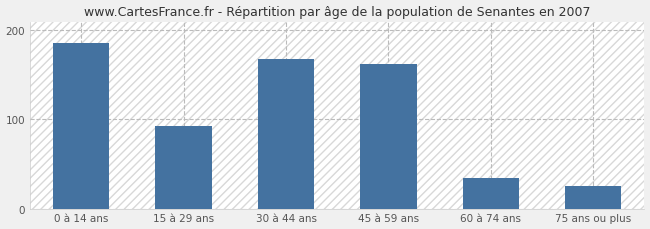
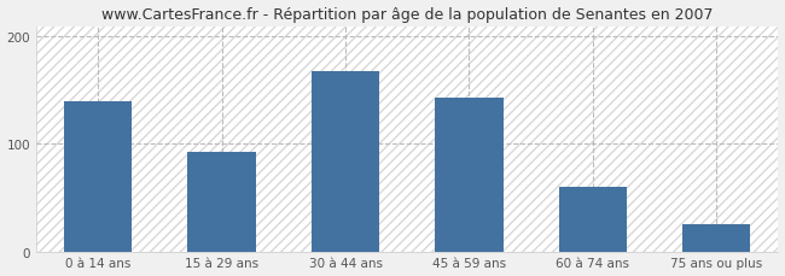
0 à 14 ans: 186 -> 140
45 à 59 ans: 162 -> 143
60 à 74 ans: 34 -> 60
